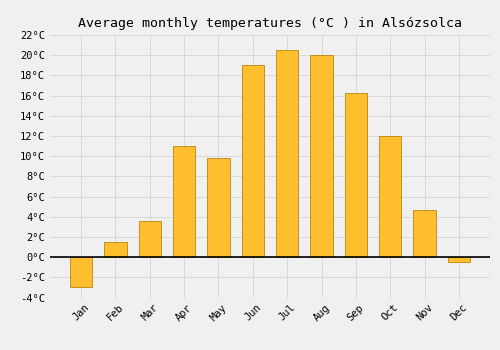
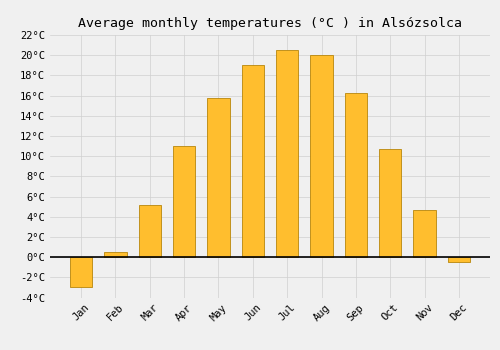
Feb: 1.5°C -> 0.5°C
Mar: 3.6°C -> 5.2°C
May: 9.8°C -> 15.8°C
Oct: 12.0°C -> 10.7°C
